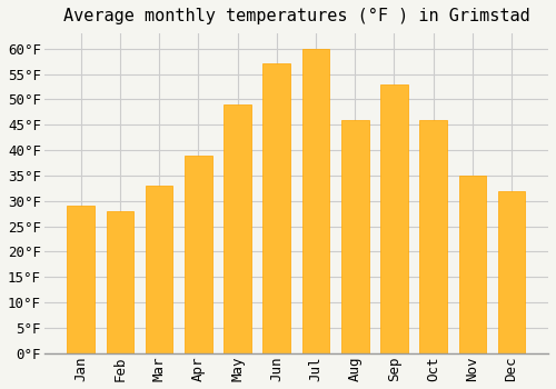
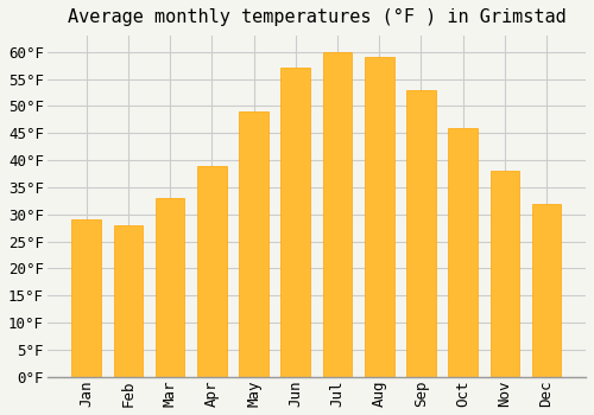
Aug: 46°F -> 59°F
Nov: 35°F -> 38°F
